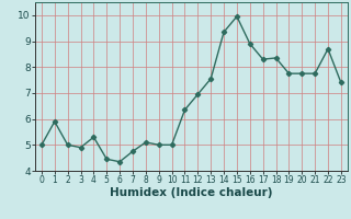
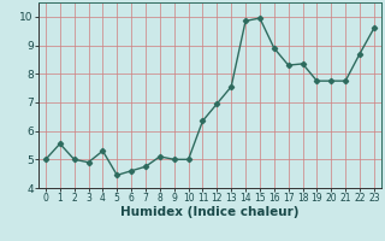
1: 5.90 -> 5.55
6: 4.35 -> 4.60
14: 9.35 -> 9.85
23: 7.40 -> 9.60
